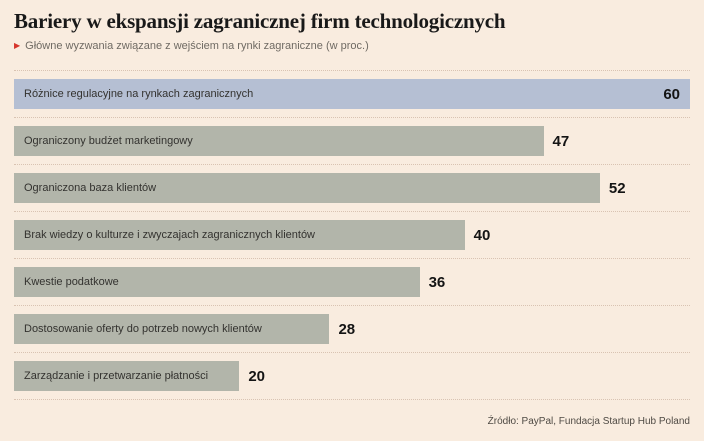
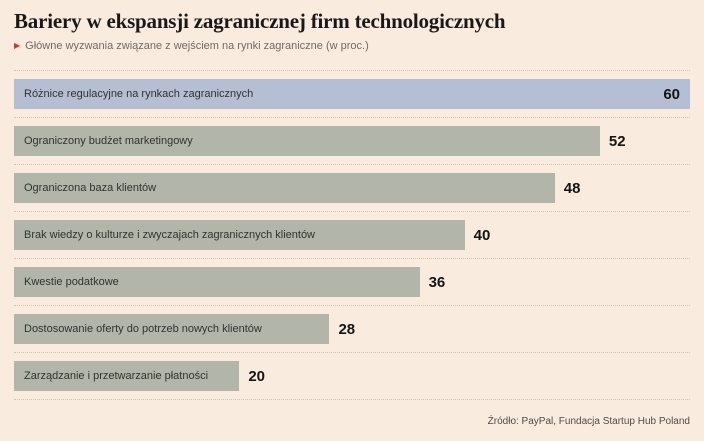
Ograniczony budżet marketingowy: 47 -> 52
Ograniczona baza klientów: 52 -> 48
